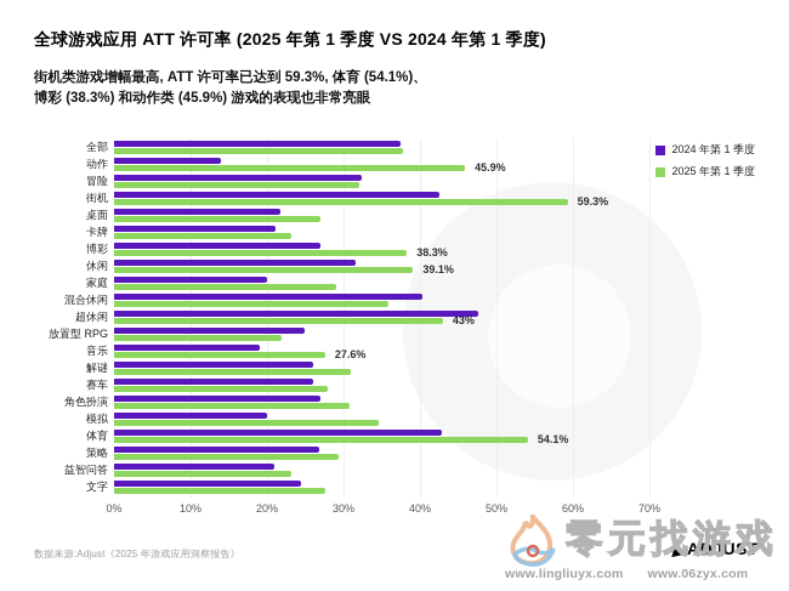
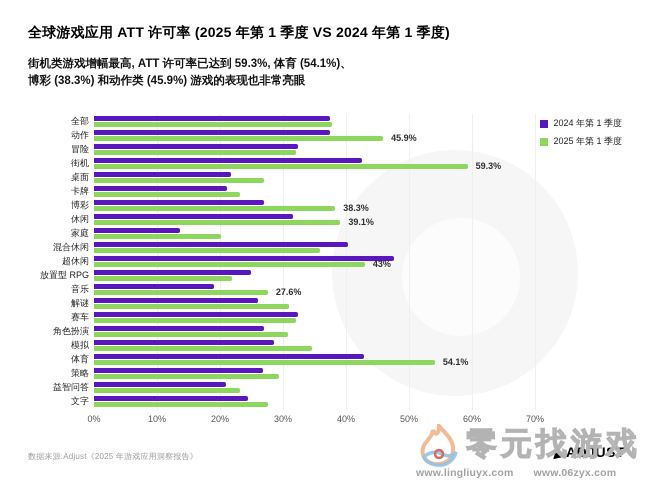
2024 年第 1 季度/动作: 14% -> 37%
2024 年第 1 季度/家庭: 20% -> 14%
2025 年第 1 季度/家庭: 29% -> 20%
2024 年第 1 季度/赛车: 26% -> 32%
2025 年第 1 季度/赛车: 28% -> 32%
2024 年第 1 季度/模拟: 20% -> 28%
